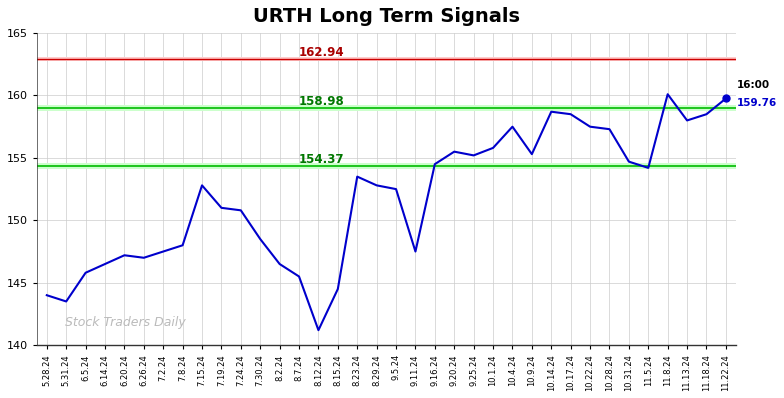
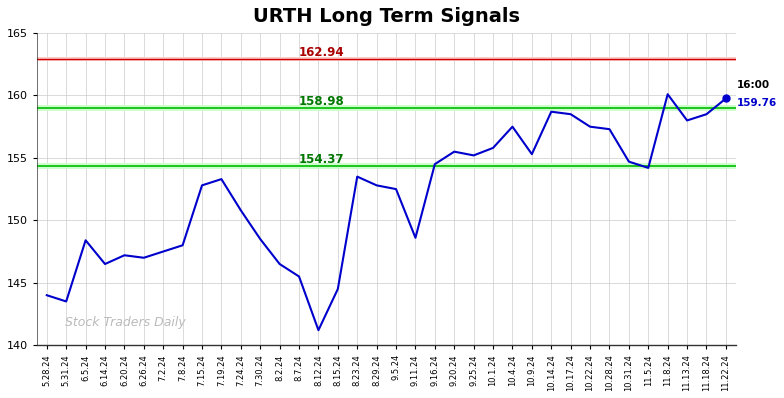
6.5.24: 145.8 -> 148.4
7.19.24: 151.0 -> 153.3
9.11.24: 147.5 -> 148.6
